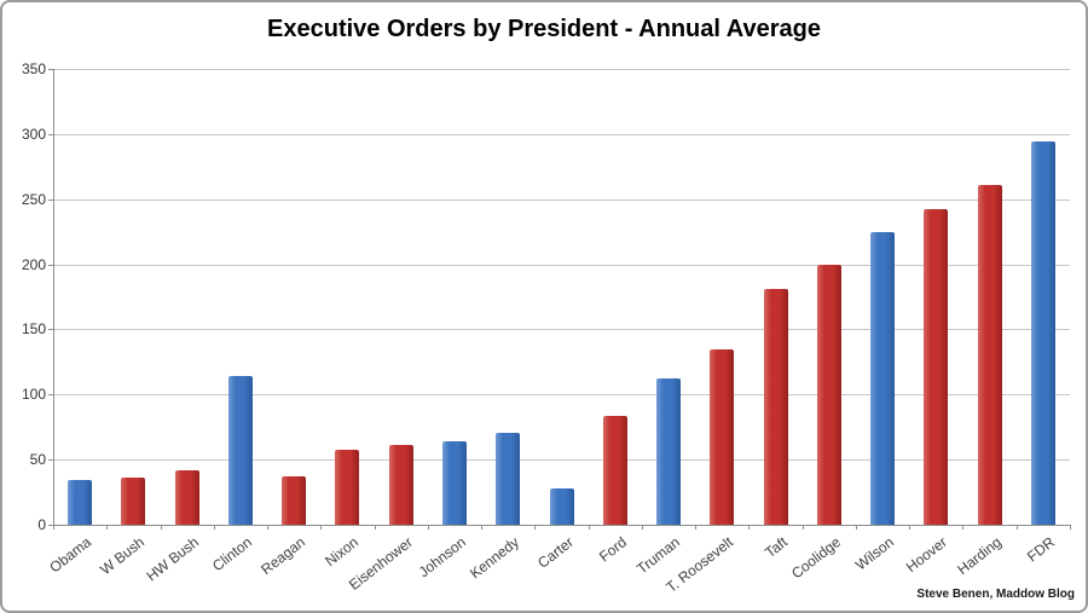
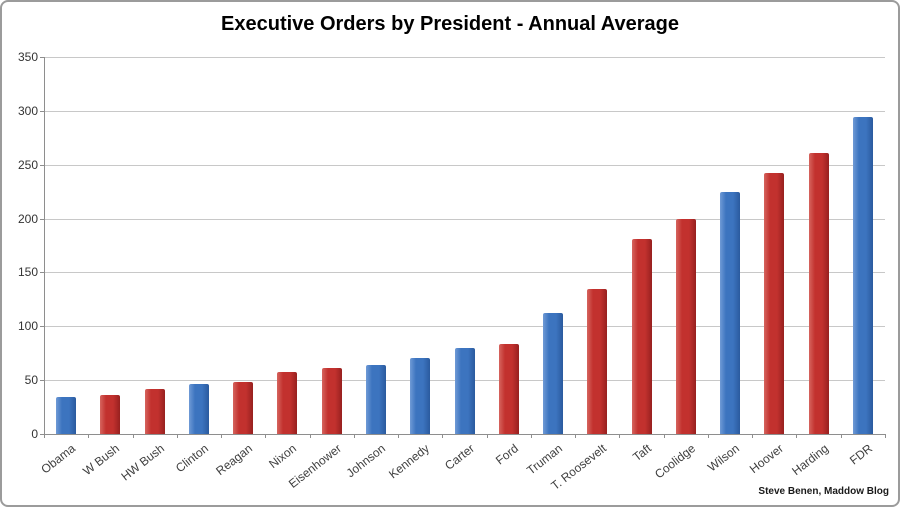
Clinton: 114 -> 46
Reagan: 37 -> 48
Carter: 28 -> 80
